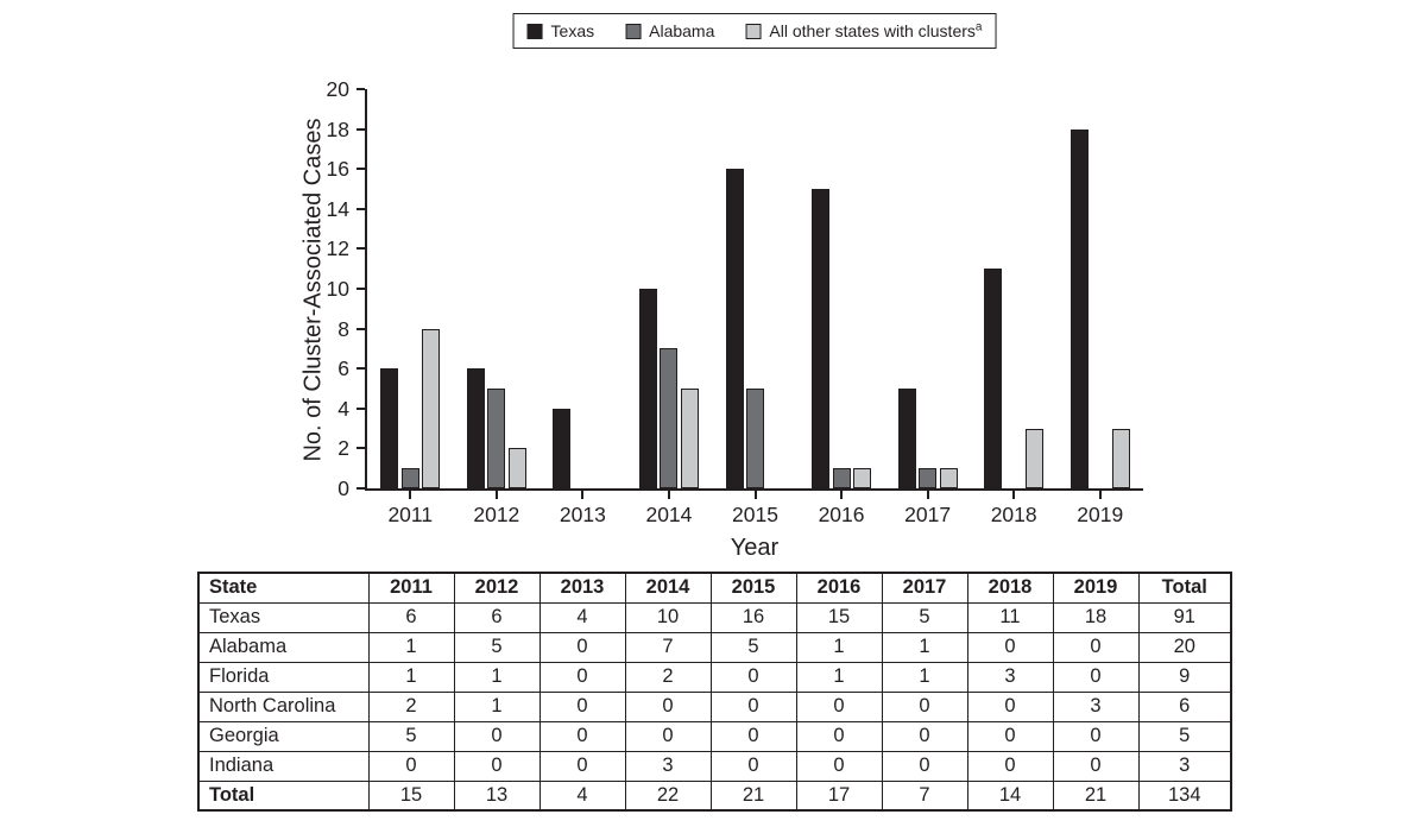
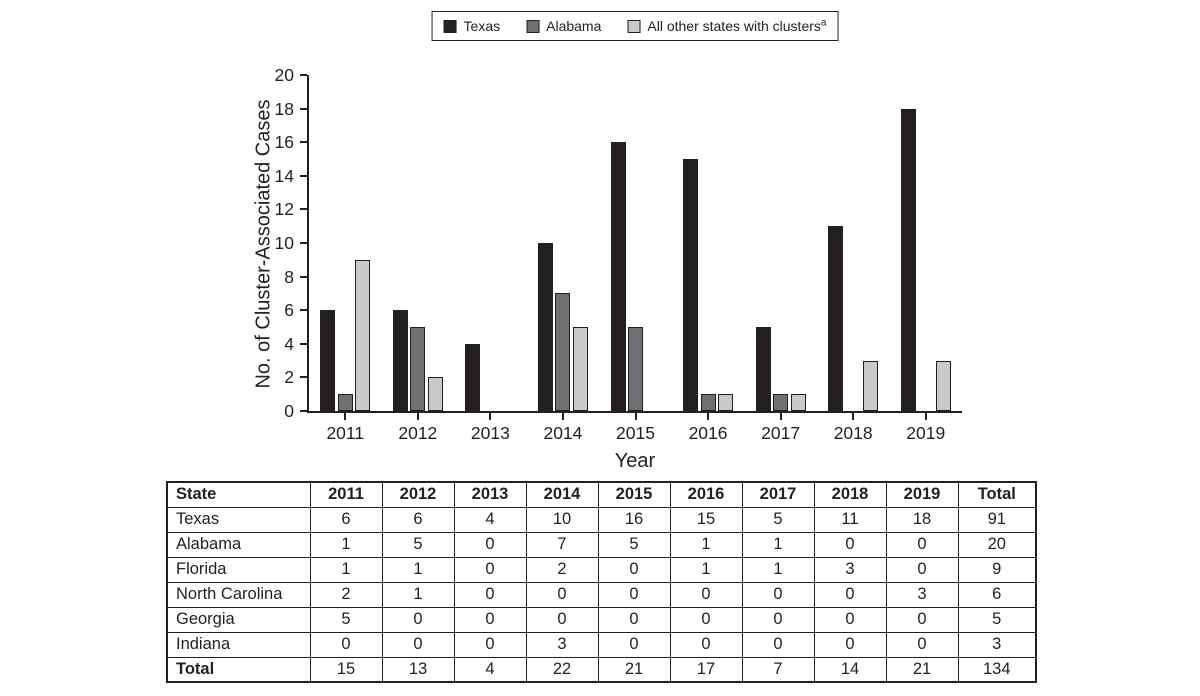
All other states with clusters/2011: 8 -> 9
